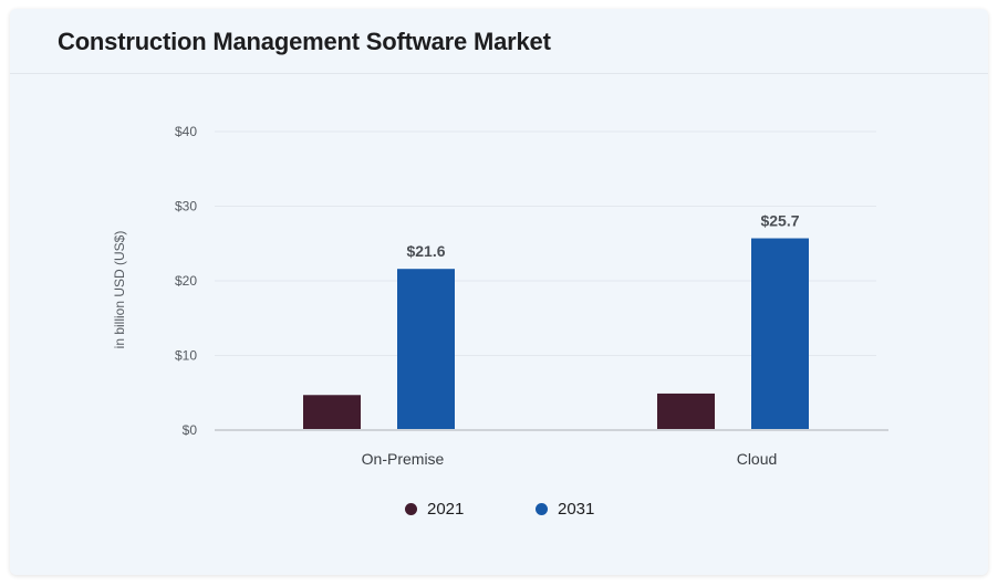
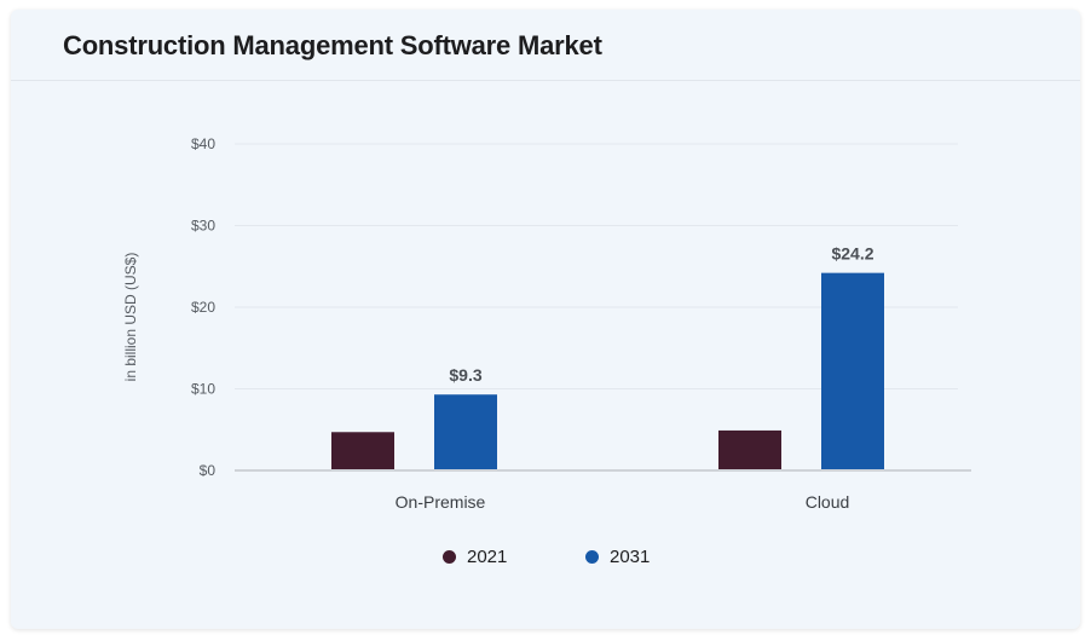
2031/On-Premise: $21.6 -> $9.3
2031/Cloud: $25.7 -> $24.2
